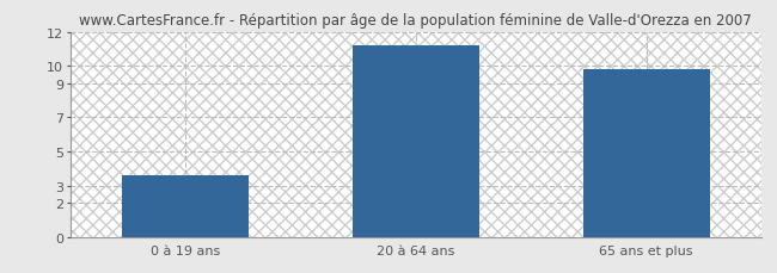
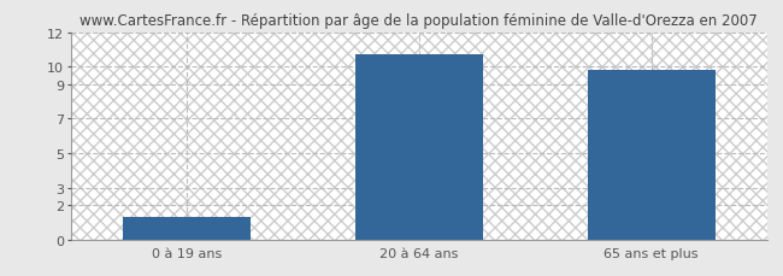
0 à 19 ans: 3.6 -> 1.3
20 à 64 ans: 11.2 -> 10.7
